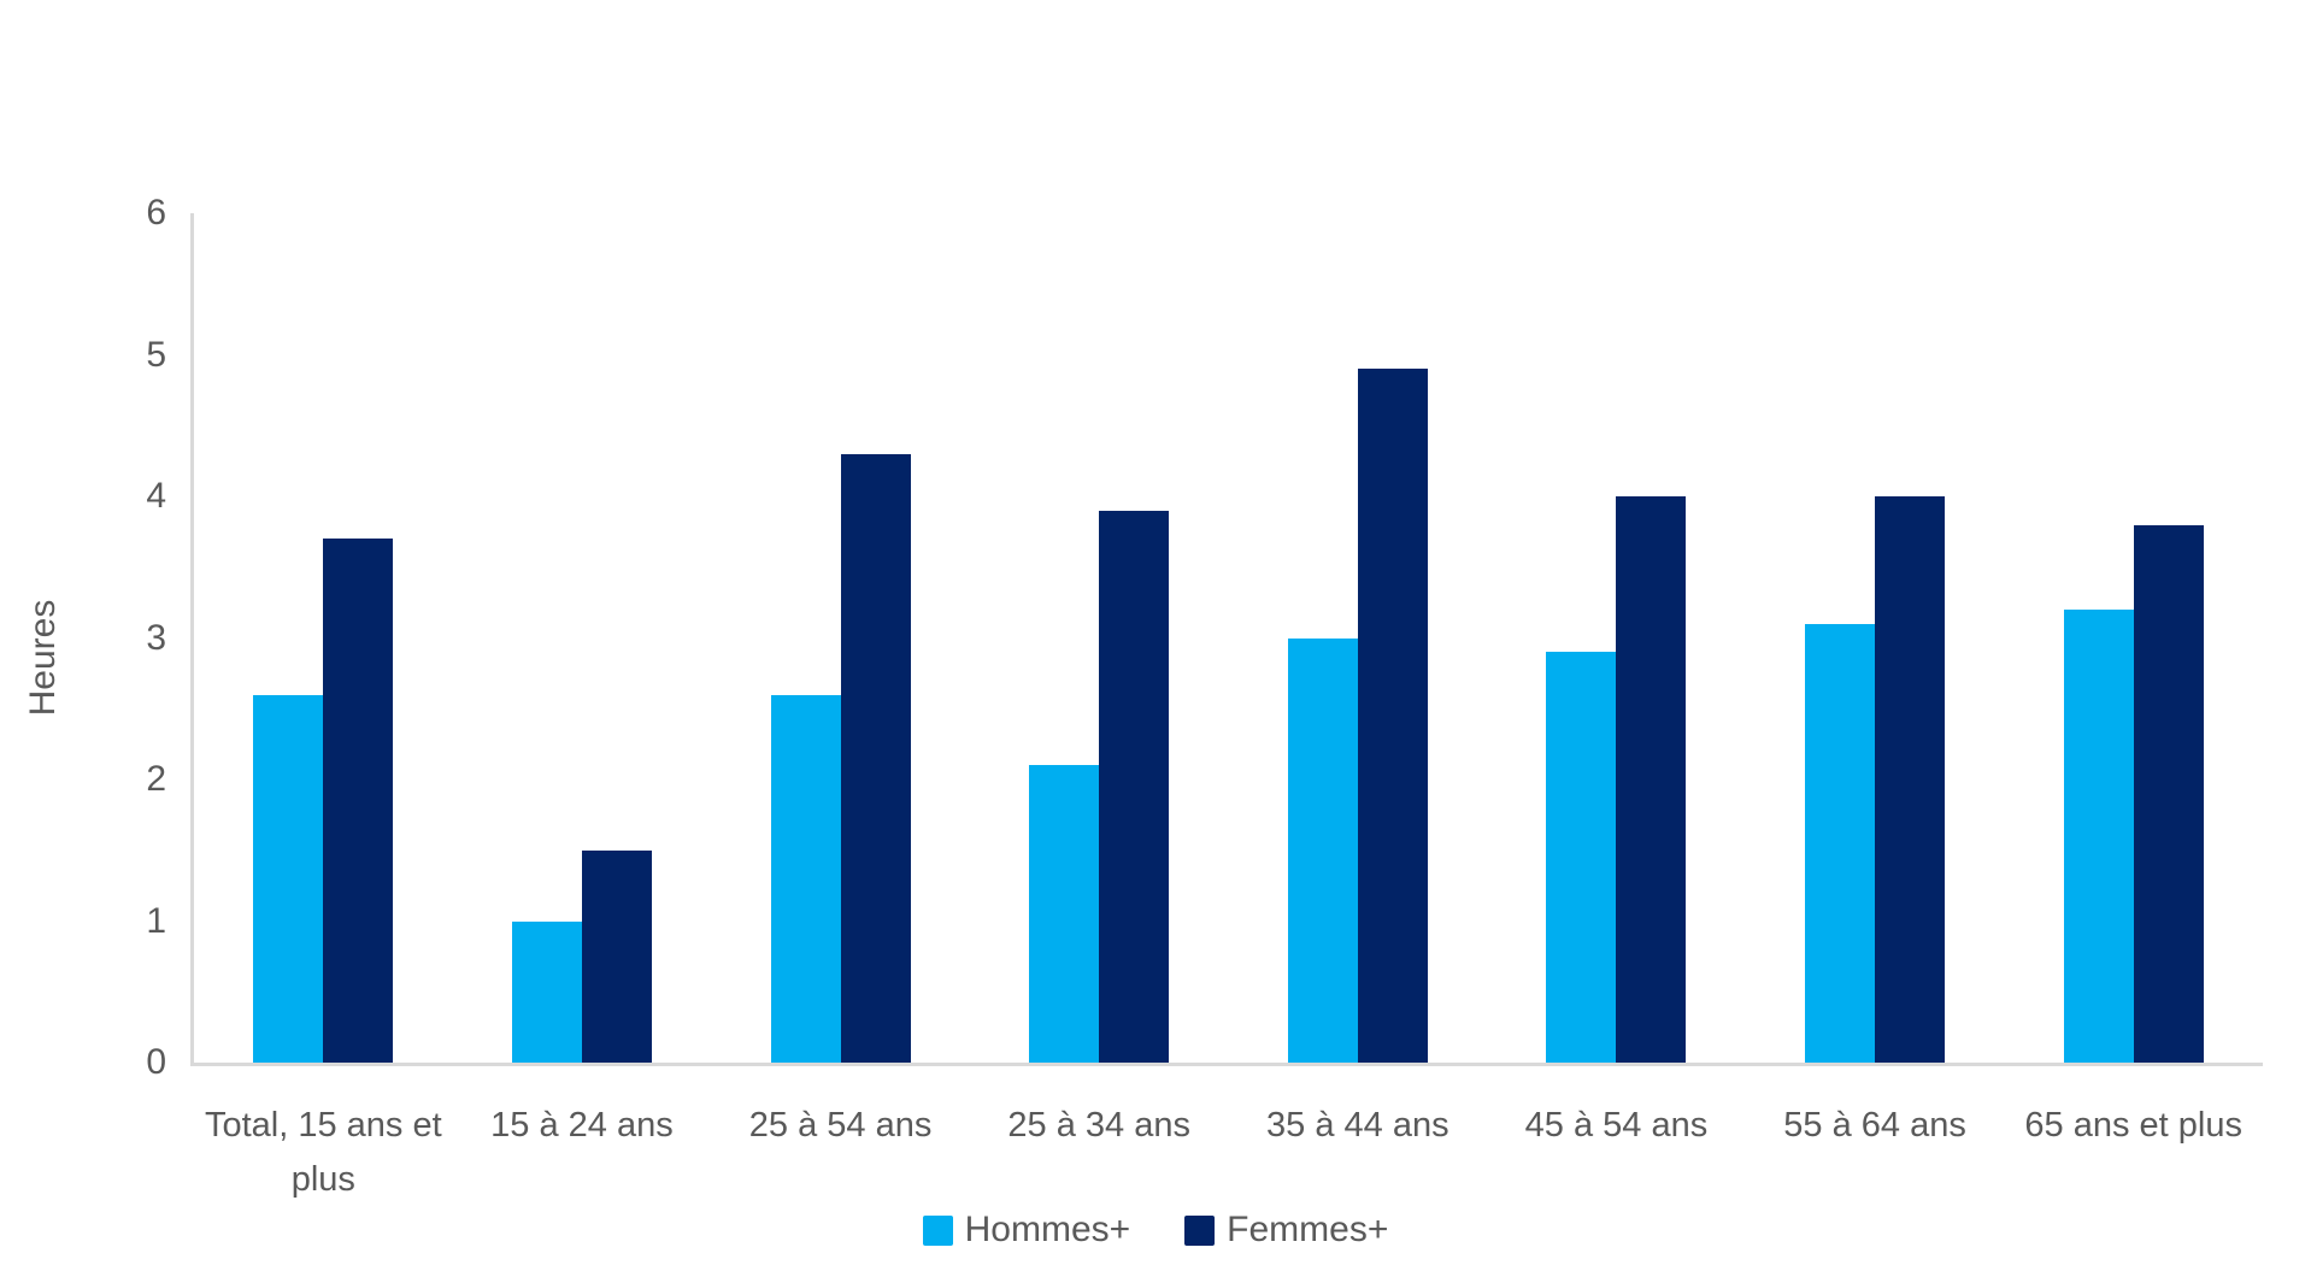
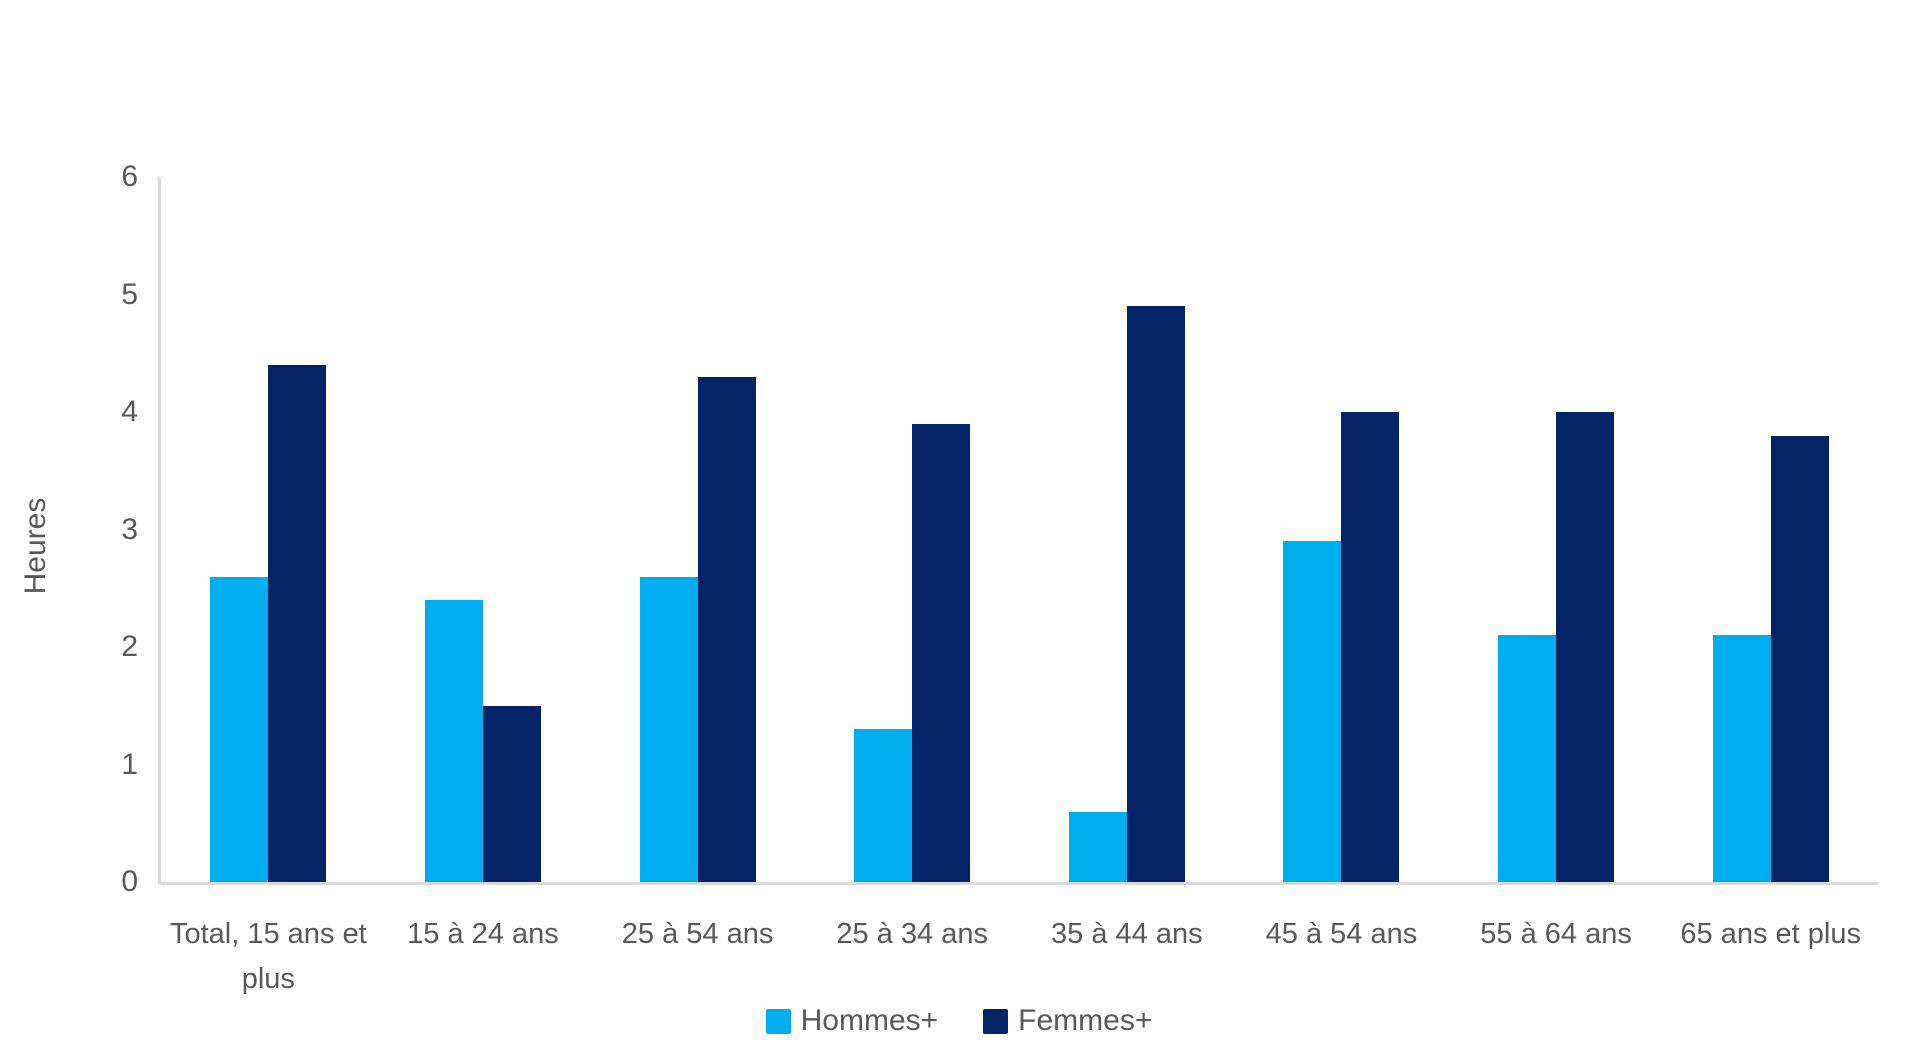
Femmes+/Total, 15 ans et plus: 3.7 -> 4.4
Hommes+/15 à 24 ans: 1.0 -> 2.4
Hommes+/25 à 34 ans: 2.1 -> 1.3
Hommes+/35 à 44 ans: 3.0 -> 0.6
Hommes+/55 à 64 ans: 3.1 -> 2.1
Hommes+/65 ans et plus: 3.2 -> 2.1
